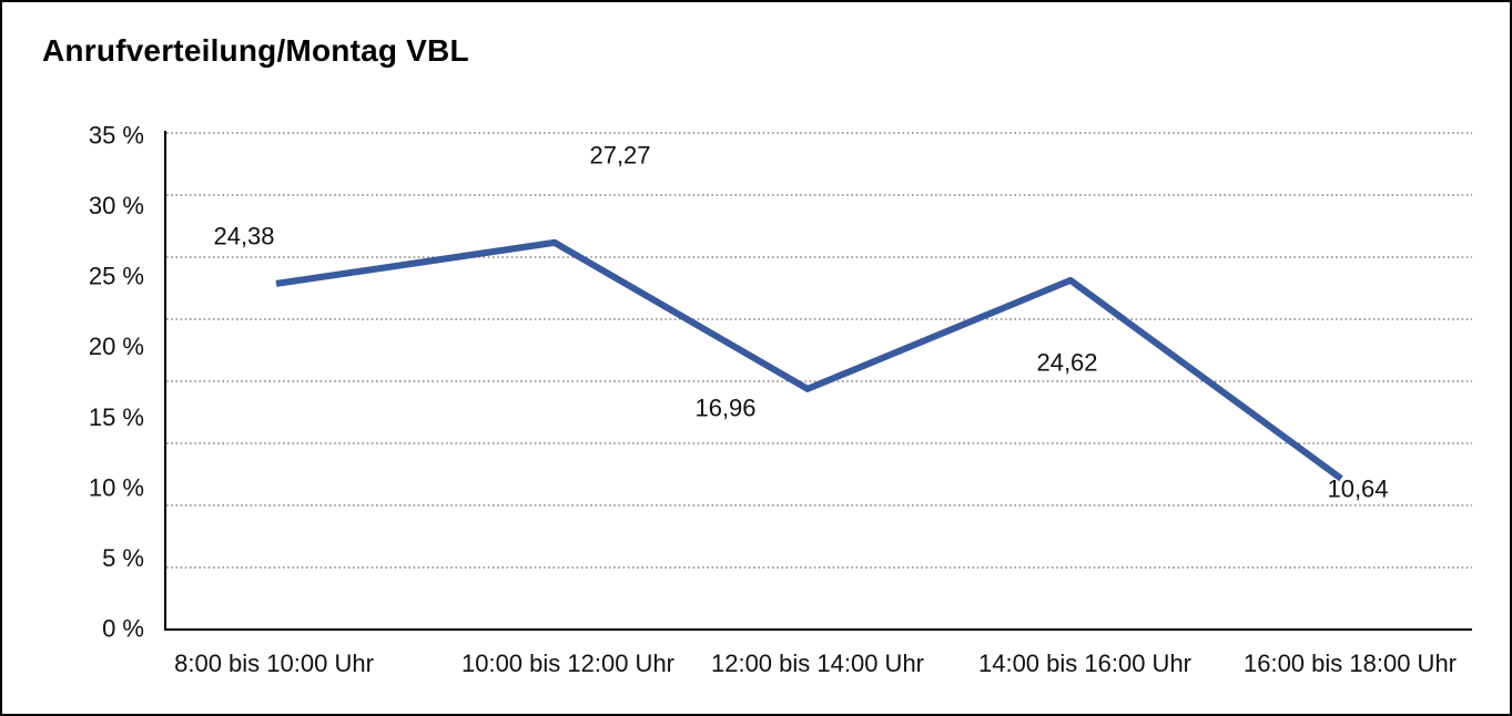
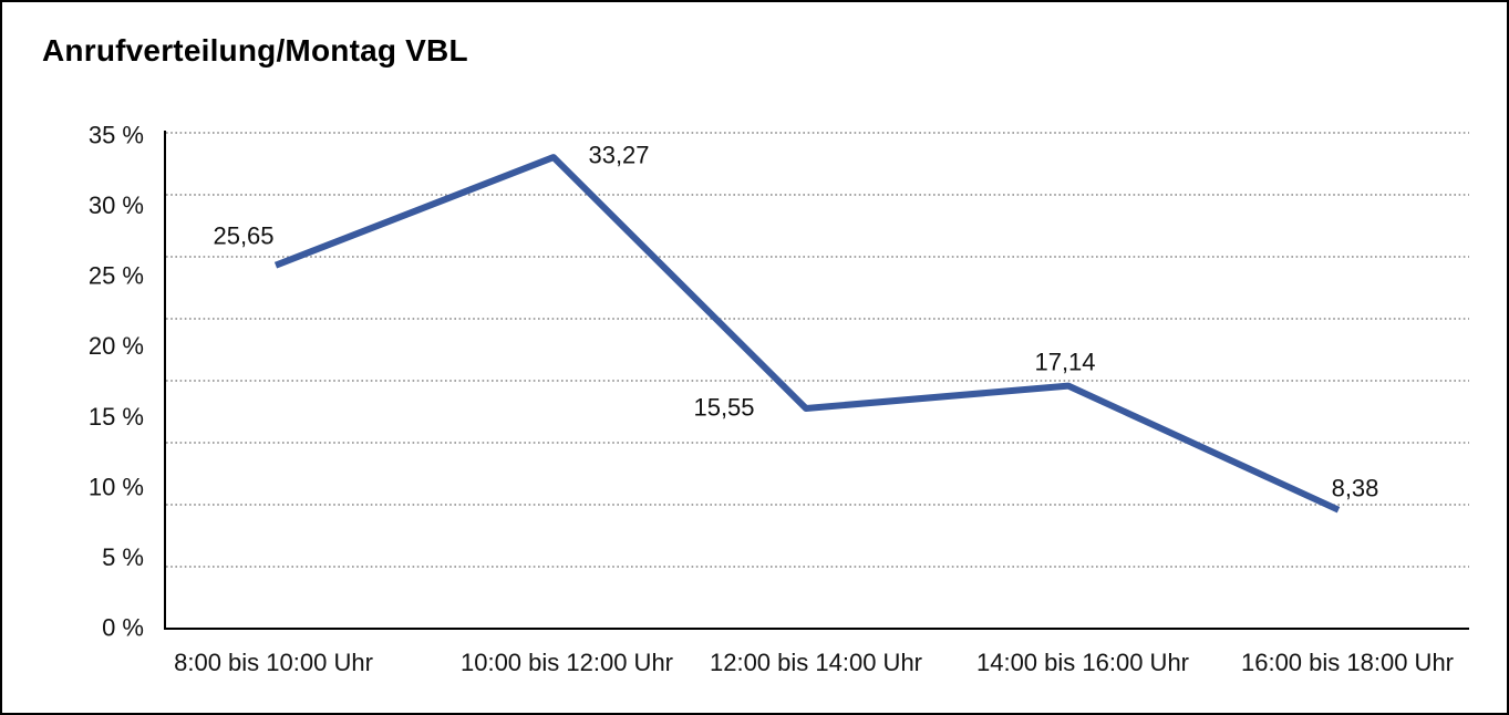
8:00 bis 10:00 Uhr: 24,38 -> 25,65
10:00 bis 12:00 Uhr: 27,27 -> 33,27
12:00 bis 14:00 Uhr: 16,96 -> 15,55
14:00 bis 16:00 Uhr: 24,62 -> 17,14
16:00 bis 18:00 Uhr: 10,64 -> 8,38
